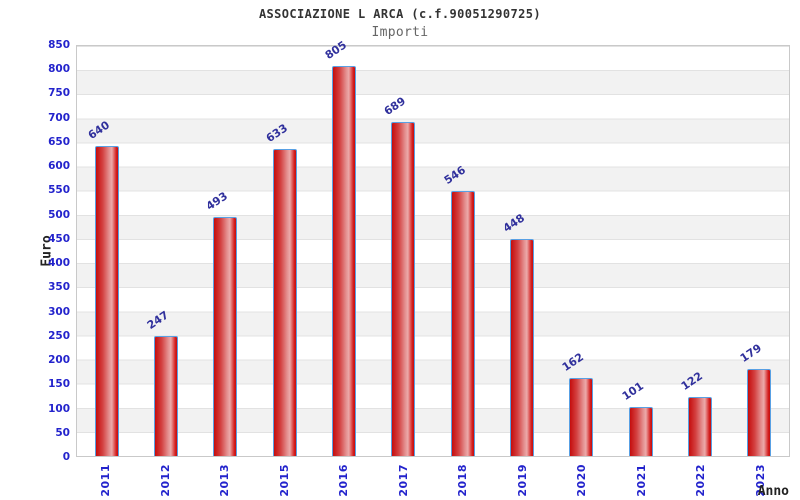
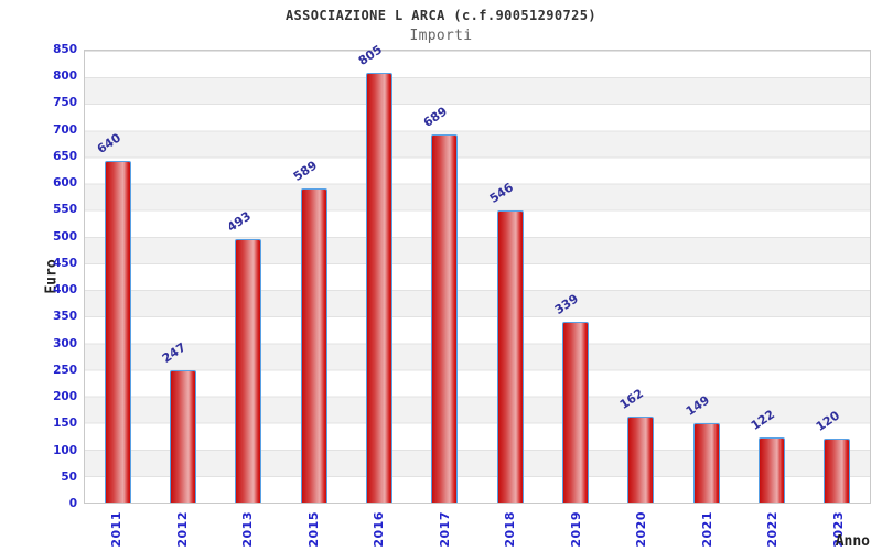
2015: 633 -> 589
2019: 448 -> 339
2021: 101 -> 149
2023: 179 -> 120
